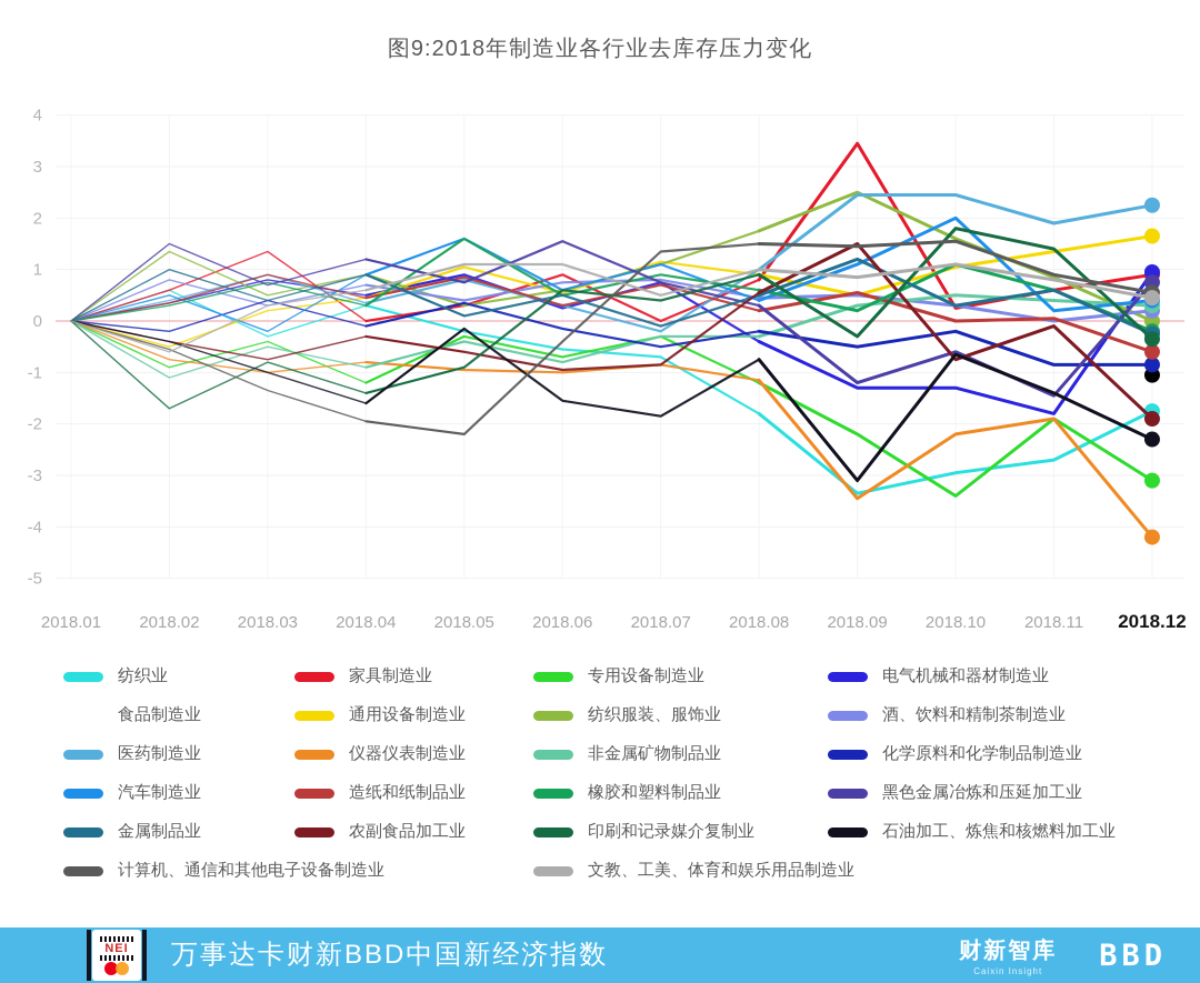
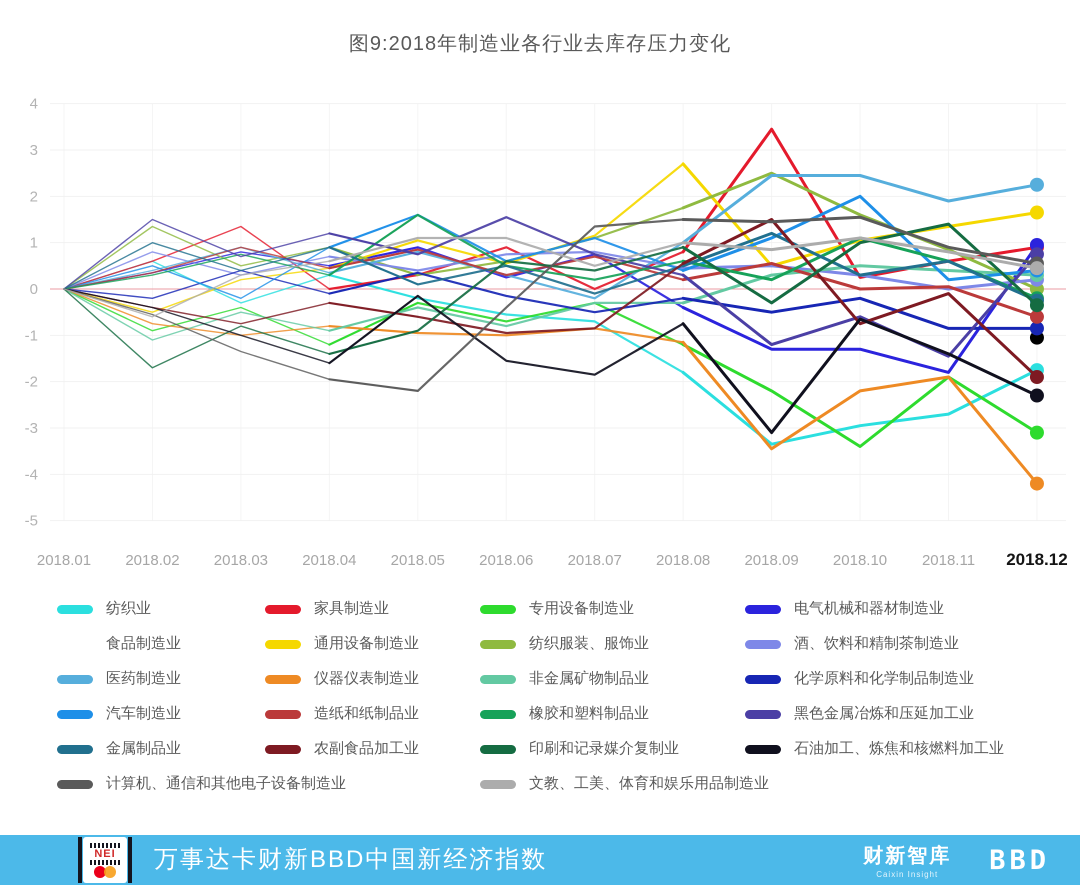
橡胶和塑料制品业/2018.07: 0.9 -> 0.2
通用设备制造业/2018.08: 0.9 -> 2.7
食品制造业/2018.10: -0.8 -> -1.3
印刷和记录媒介复制业/2018.10: 1.8 -> 1.0
